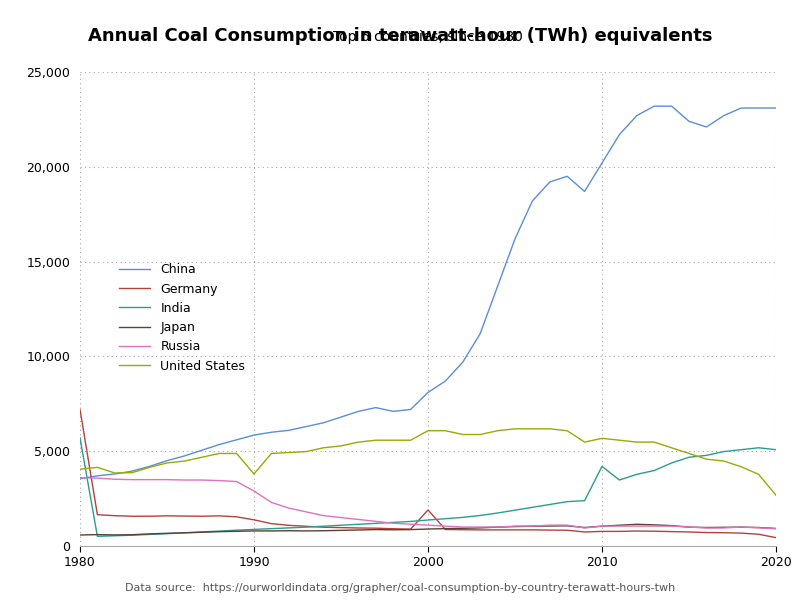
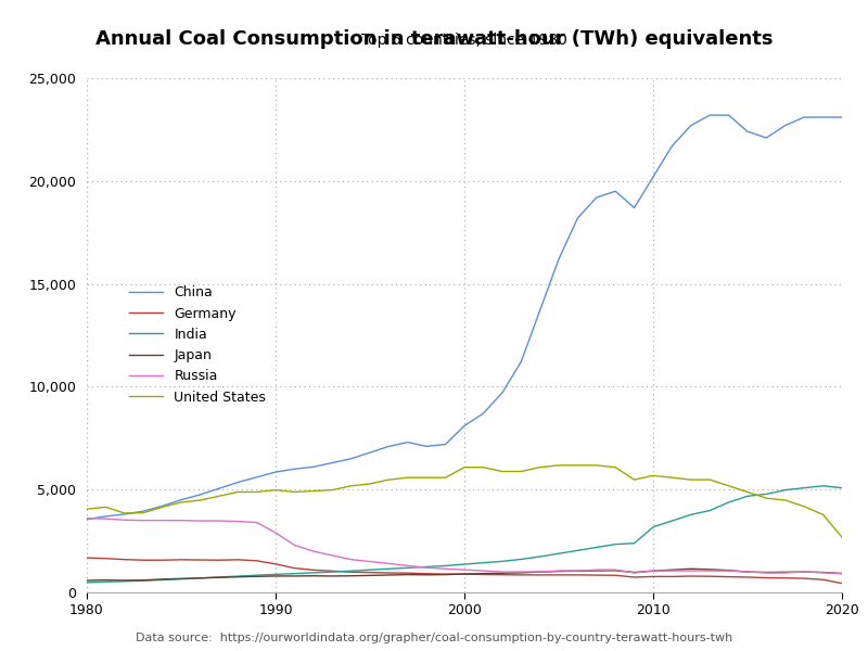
Germany/1980: 7,200 -> 1,700
India/1980: 5,700 -> 500
United States/1990: 3,800 -> 5,000
Germany/2000: 1,900 -> 900
India/2010: 4,200 -> 3,200
